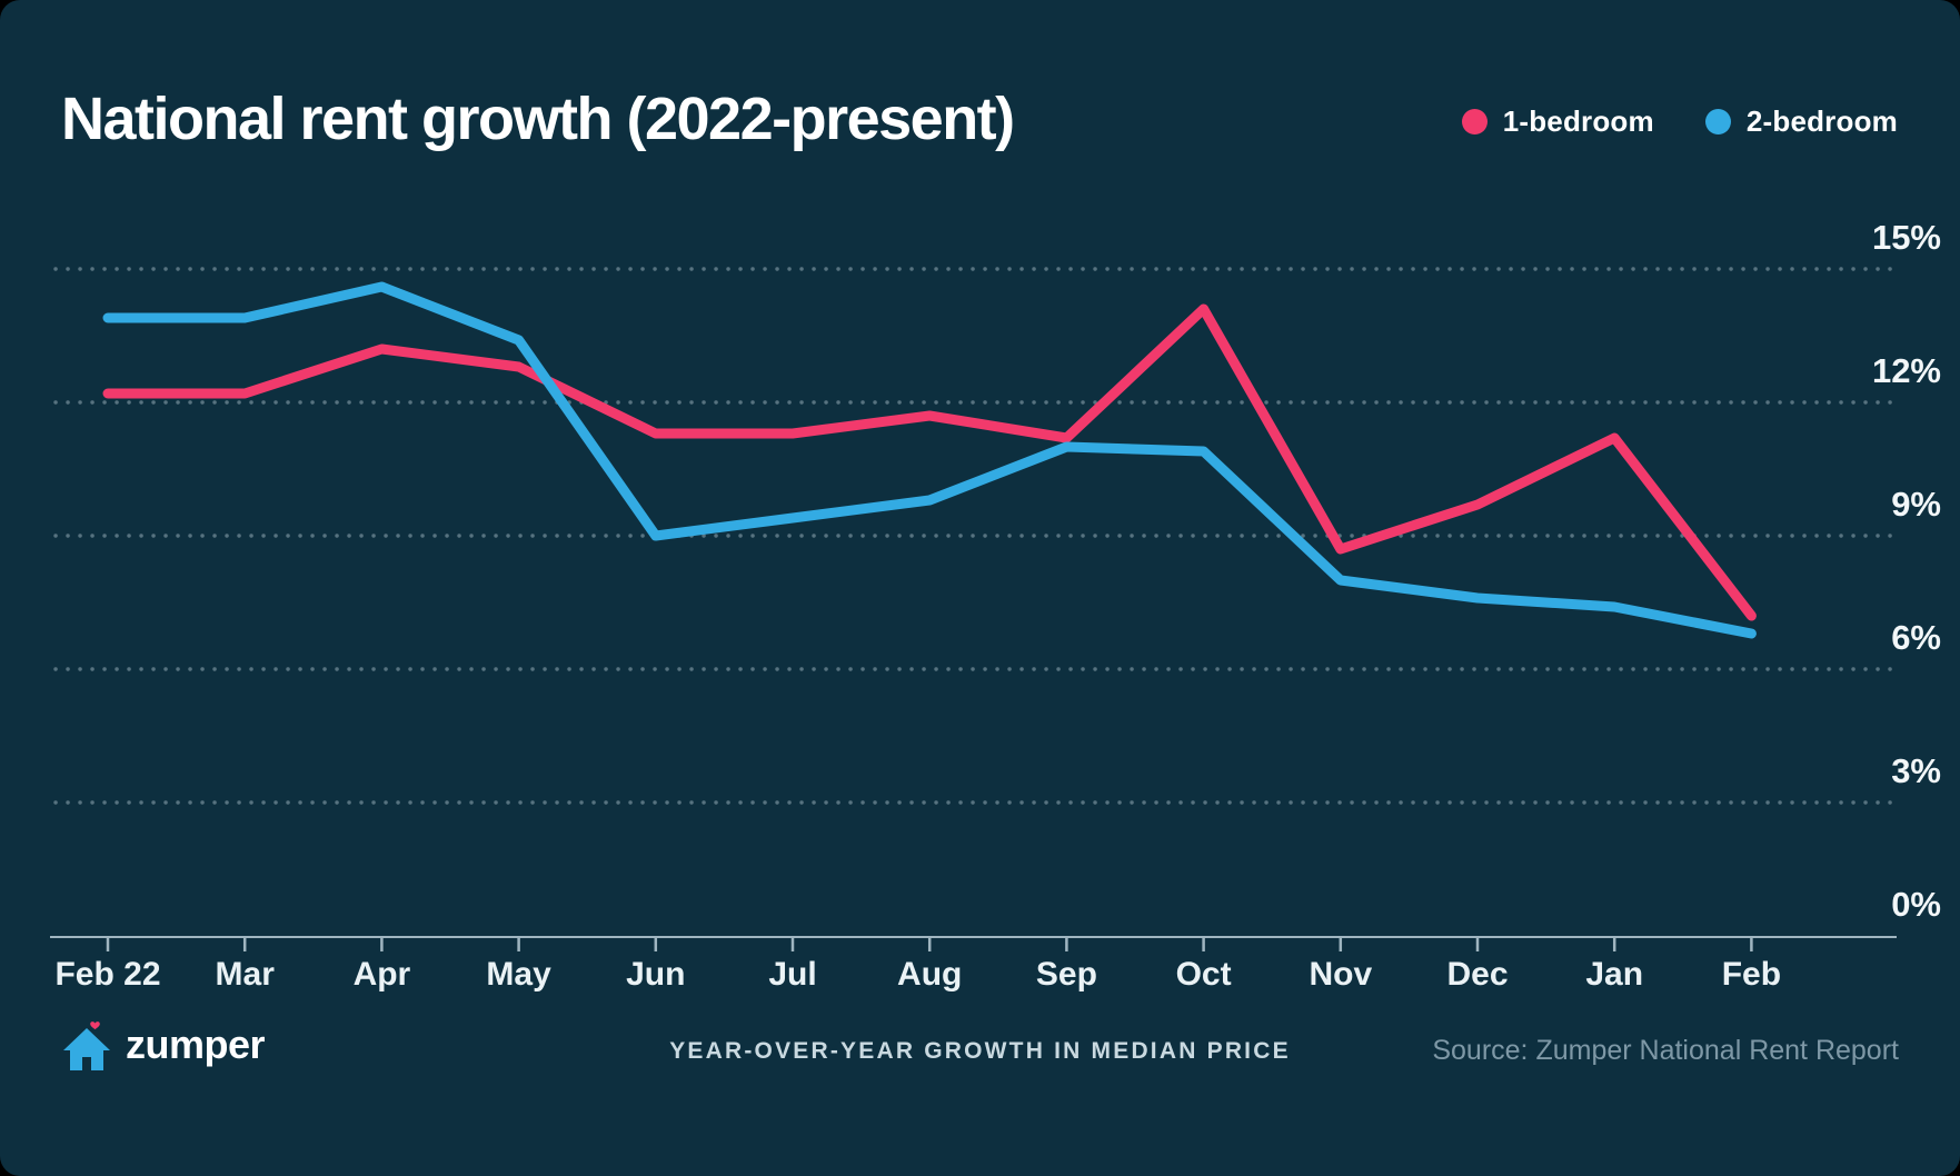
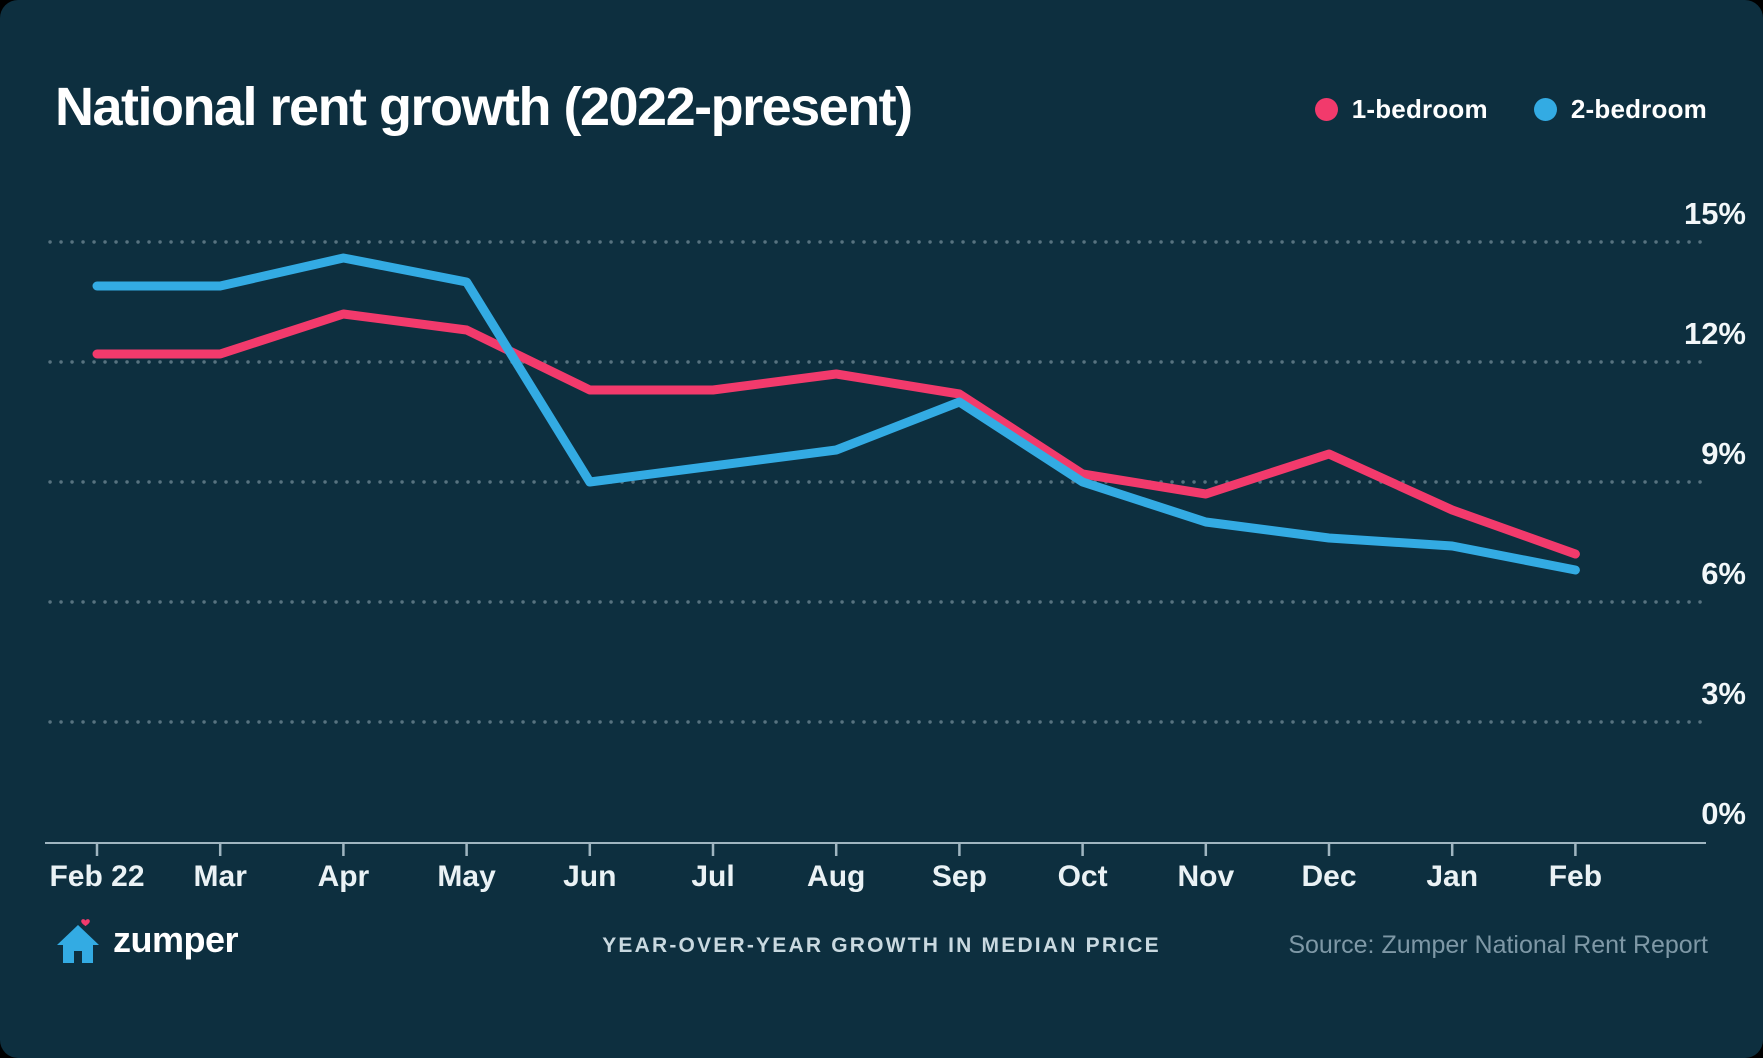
2-bedroom/May: 13.4% -> 14.0%
1-bedroom/Oct: 14.1% -> 9.2%
2-bedroom/Oct: 10.9% -> 9.0%
1-bedroom/Jan: 11.2% -> 8.3%
